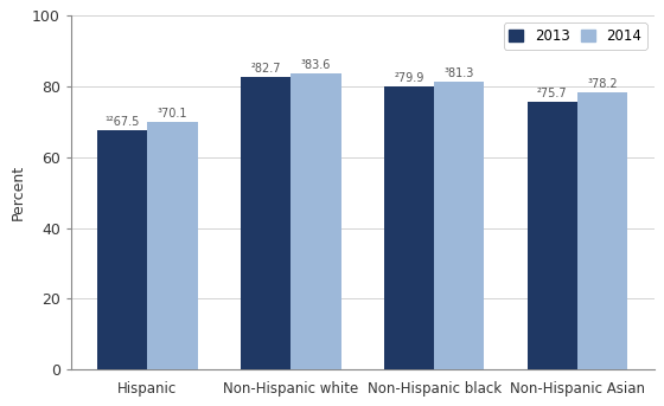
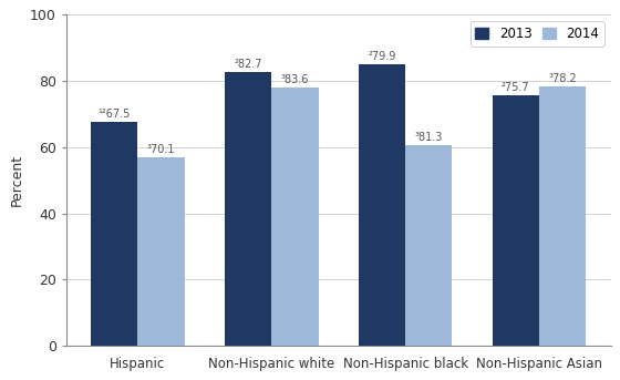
2014/Hispanic: 70.1 -> 57.0
2014/Non-Hispanic white: 83.6 -> 78.0
2013/Non-Hispanic black: 79.9 -> 85.0
2014/Non-Hispanic black: 81.3 -> 60.5
